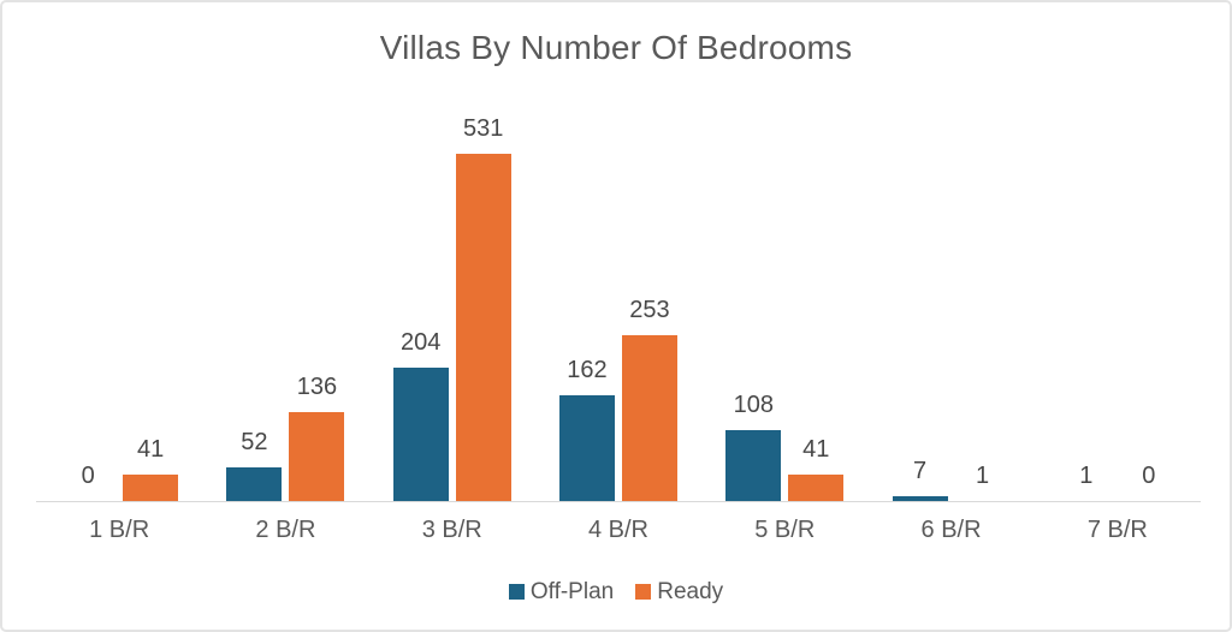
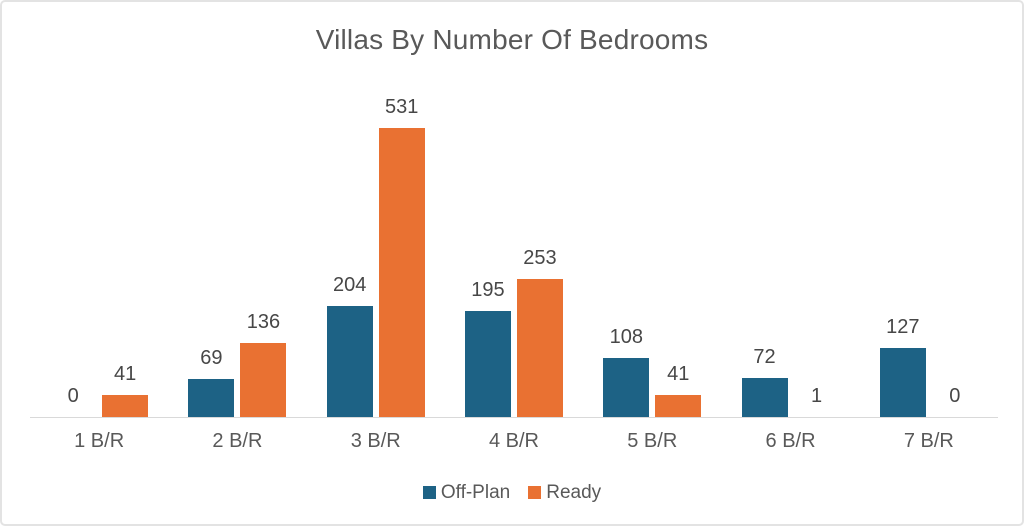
Off-Plan/2 B/R: 52 -> 69
Off-Plan/4 B/R: 162 -> 195
Off-Plan/6 B/R: 7 -> 72
Off-Plan/7 B/R: 1 -> 127
